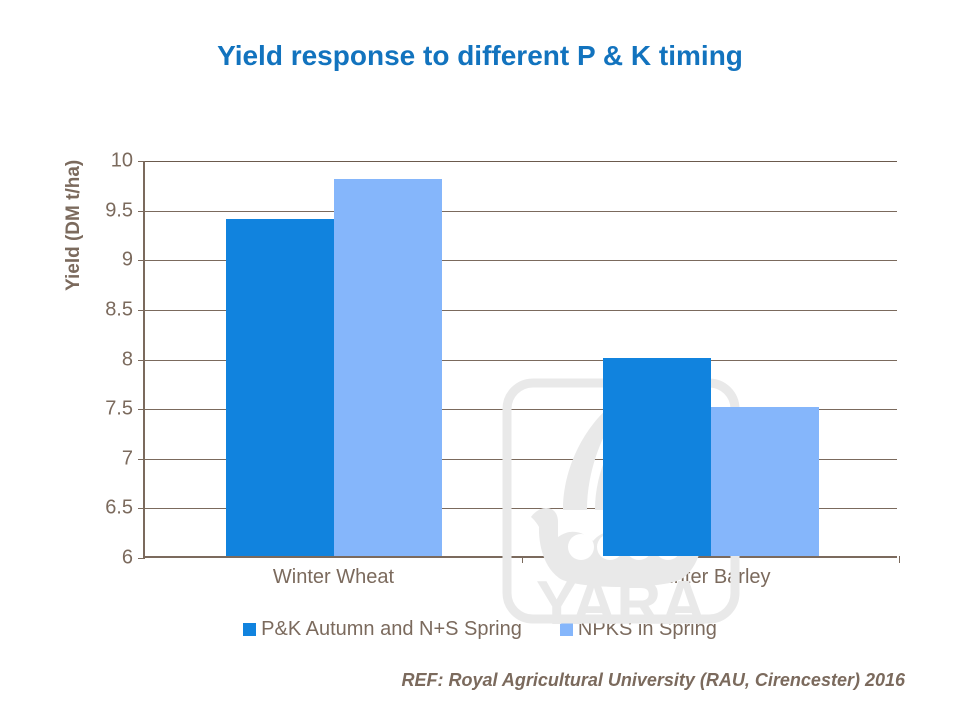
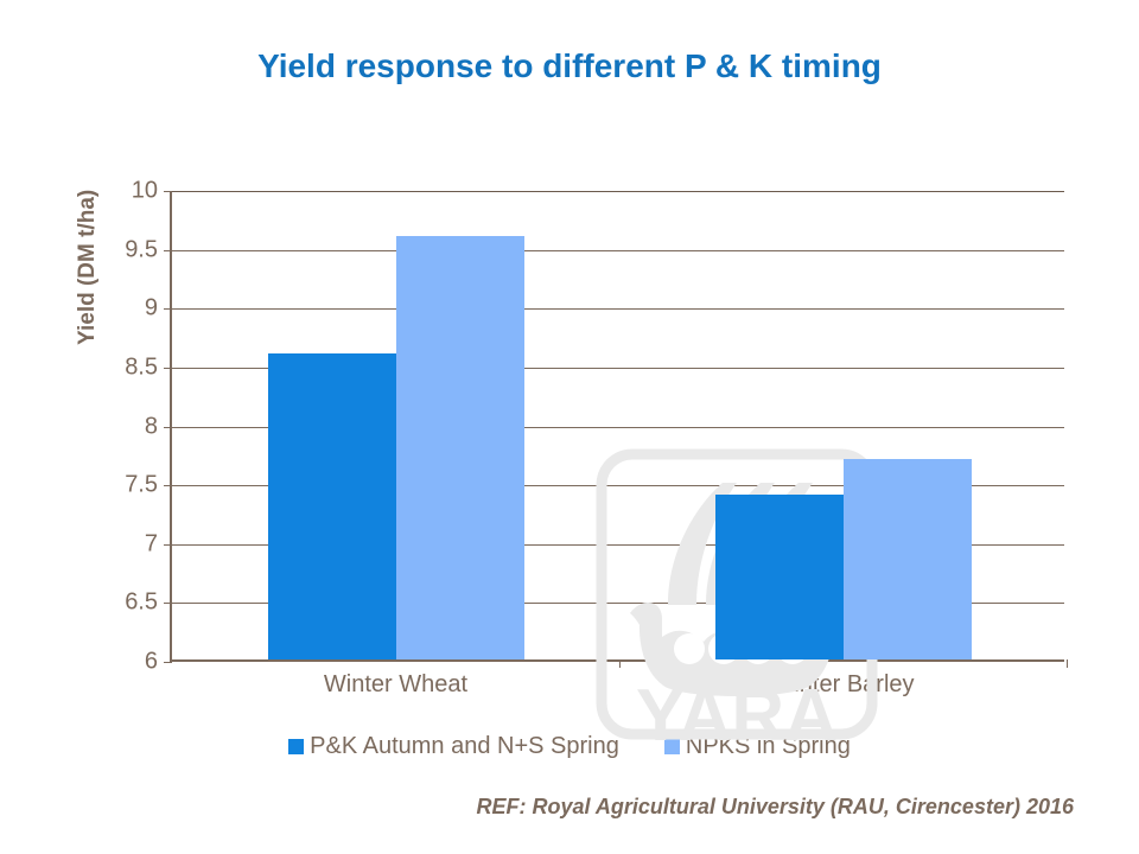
P&K Autumn and N+S Spring/Winter Wheat: 9.4 -> 8.6
NPKS in Spring/Winter Wheat: 9.8 -> 9.6
P&K Autumn and N+S Spring/Winter Barley: 8.0 -> 7.4
NPKS in Spring/Winter Barley: 7.5 -> 7.7
